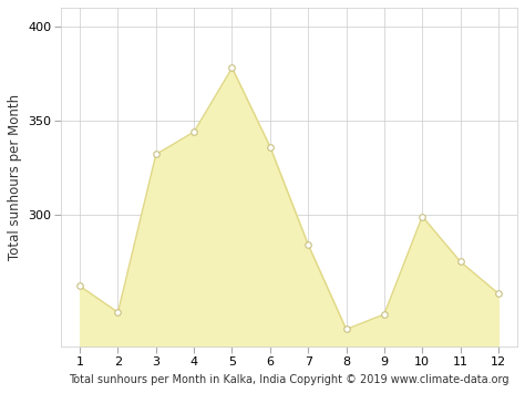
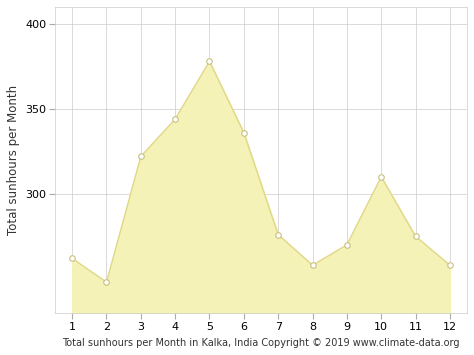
3: 332 -> 322
7: 284 -> 276
8: 239 -> 258
9: 247 -> 270
10: 299 -> 310
